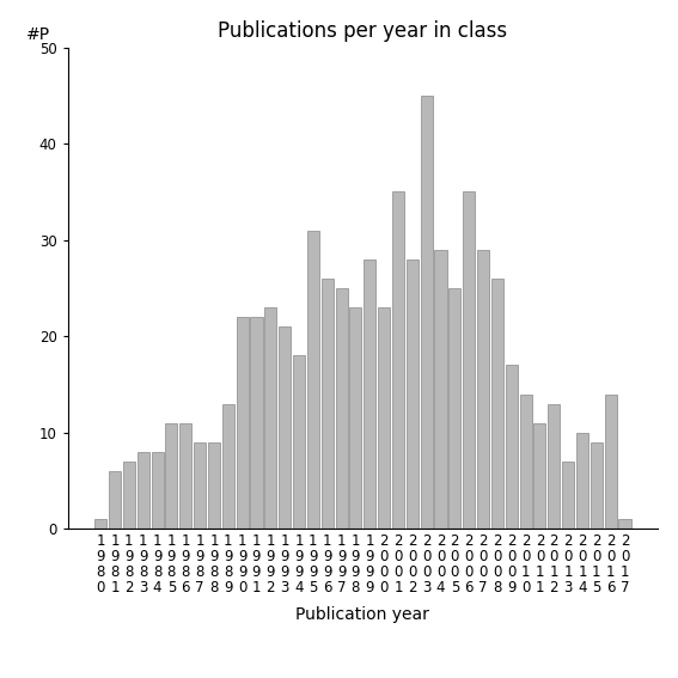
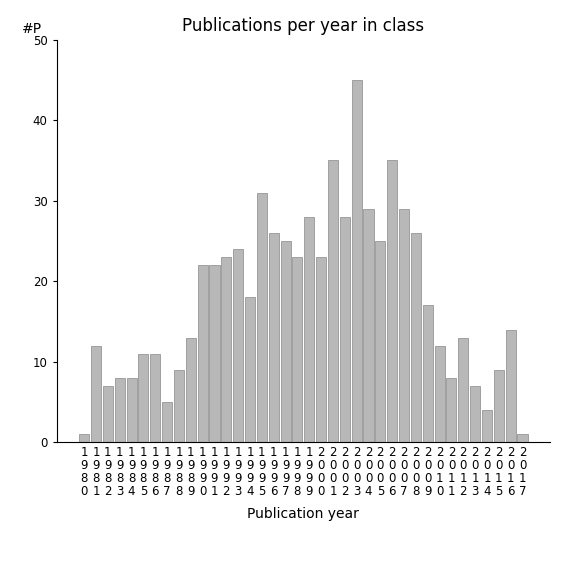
1 9 8 1: 6 -> 12
1 9 8 7: 9 -> 5
1 9 9 3: 21 -> 24
2 0 1 0: 14 -> 12
2 0 1 1: 11 -> 8
2 0 1 4: 10 -> 4
